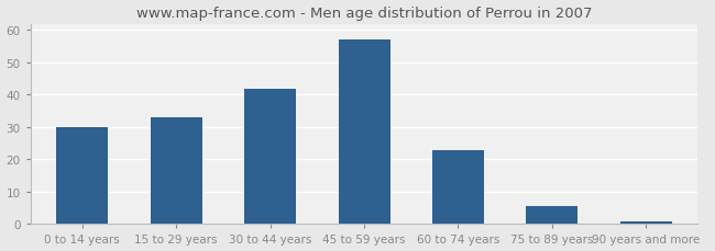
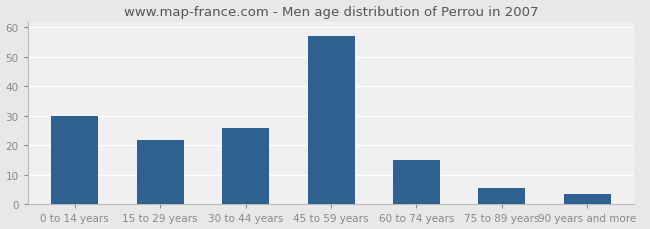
15 to 29 years: 33.0 -> 22.0
30 to 44 years: 42.0 -> 26.0
60 to 74 years: 23.0 -> 15.0
90 years and more: 0.8 -> 3.5
